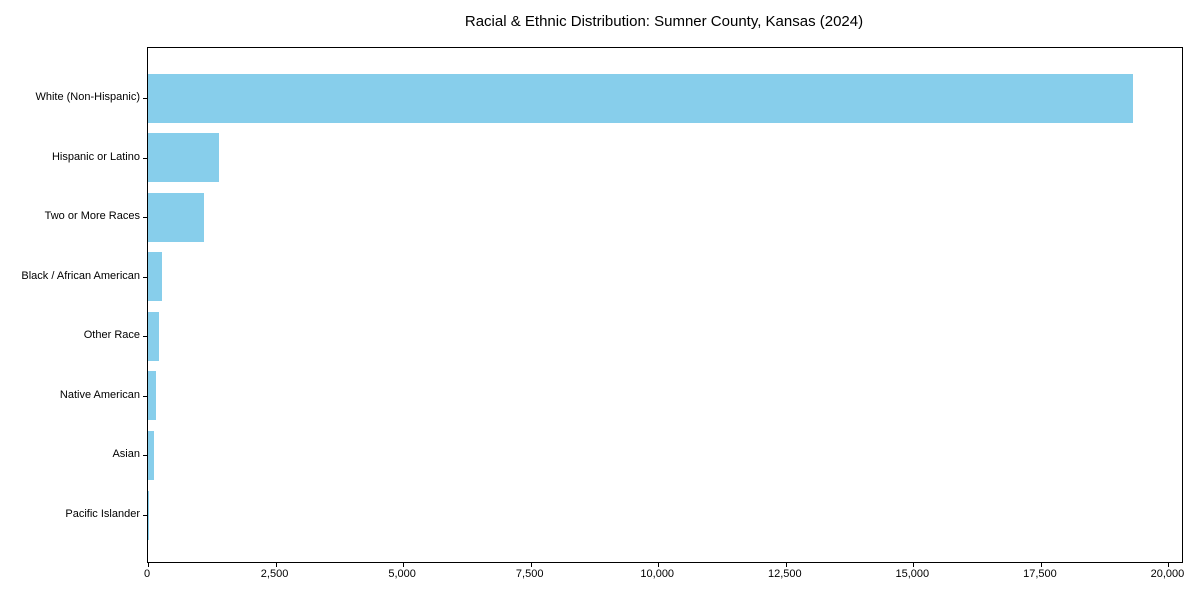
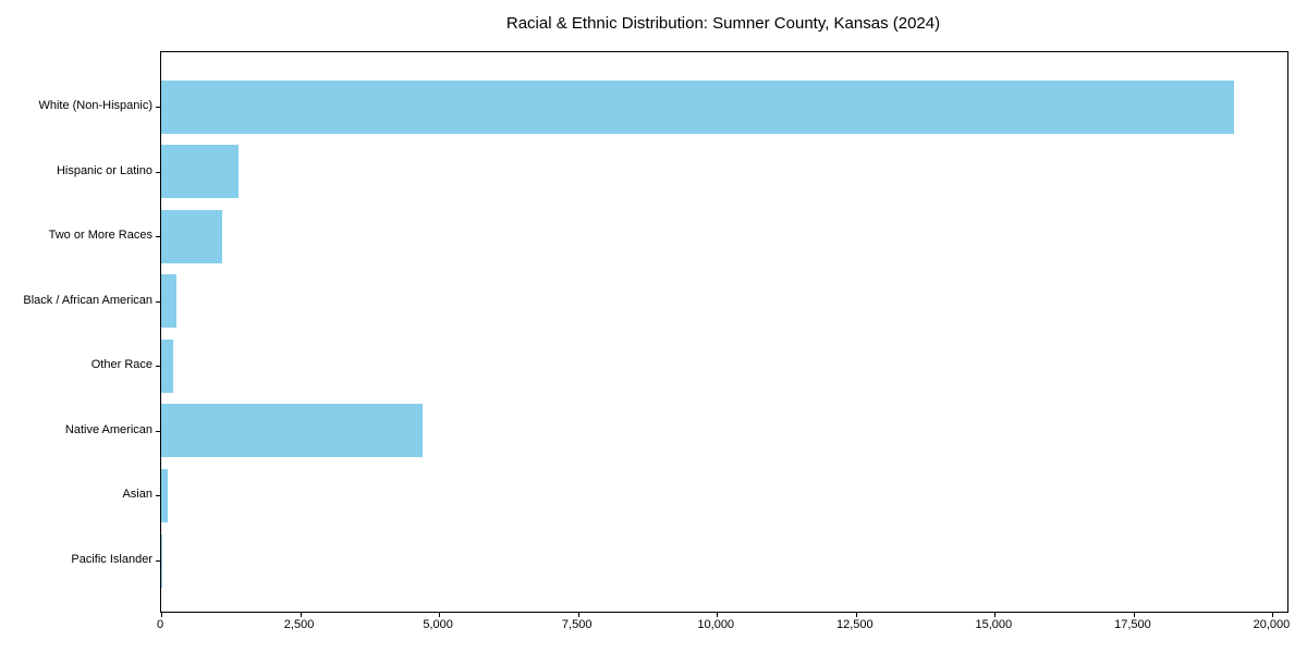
Native American: 200 -> 4700
